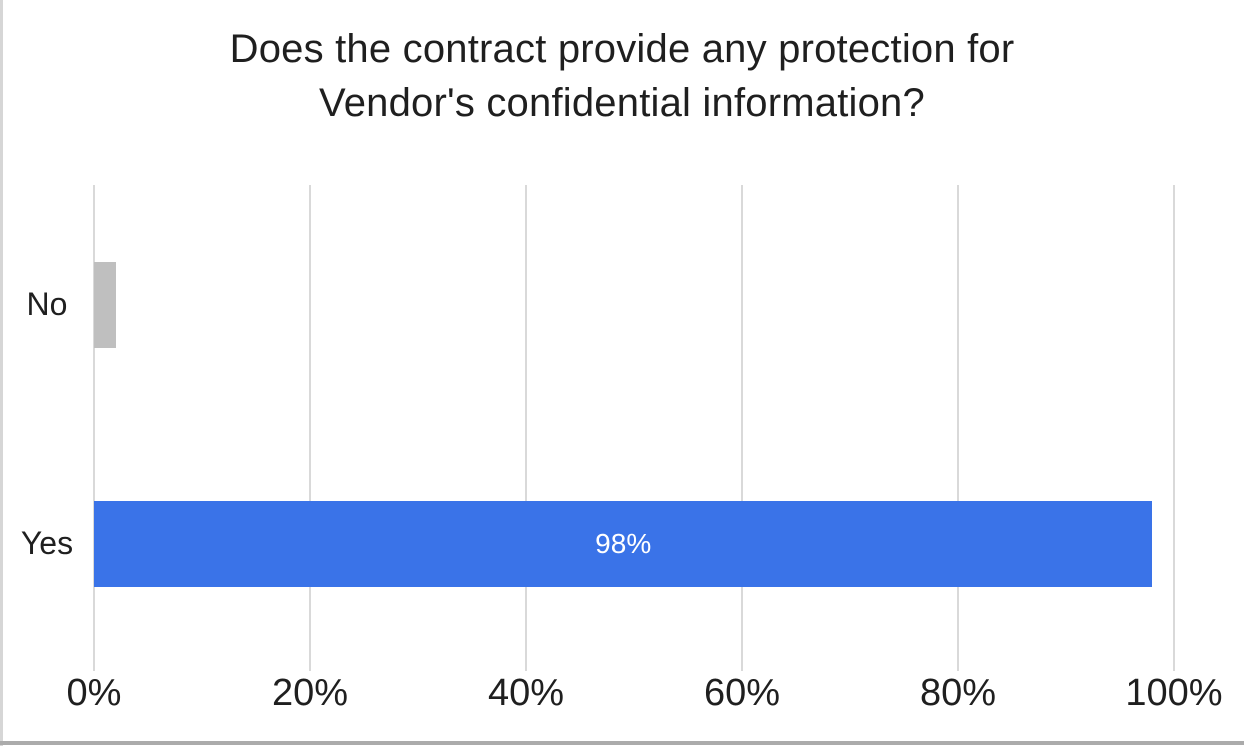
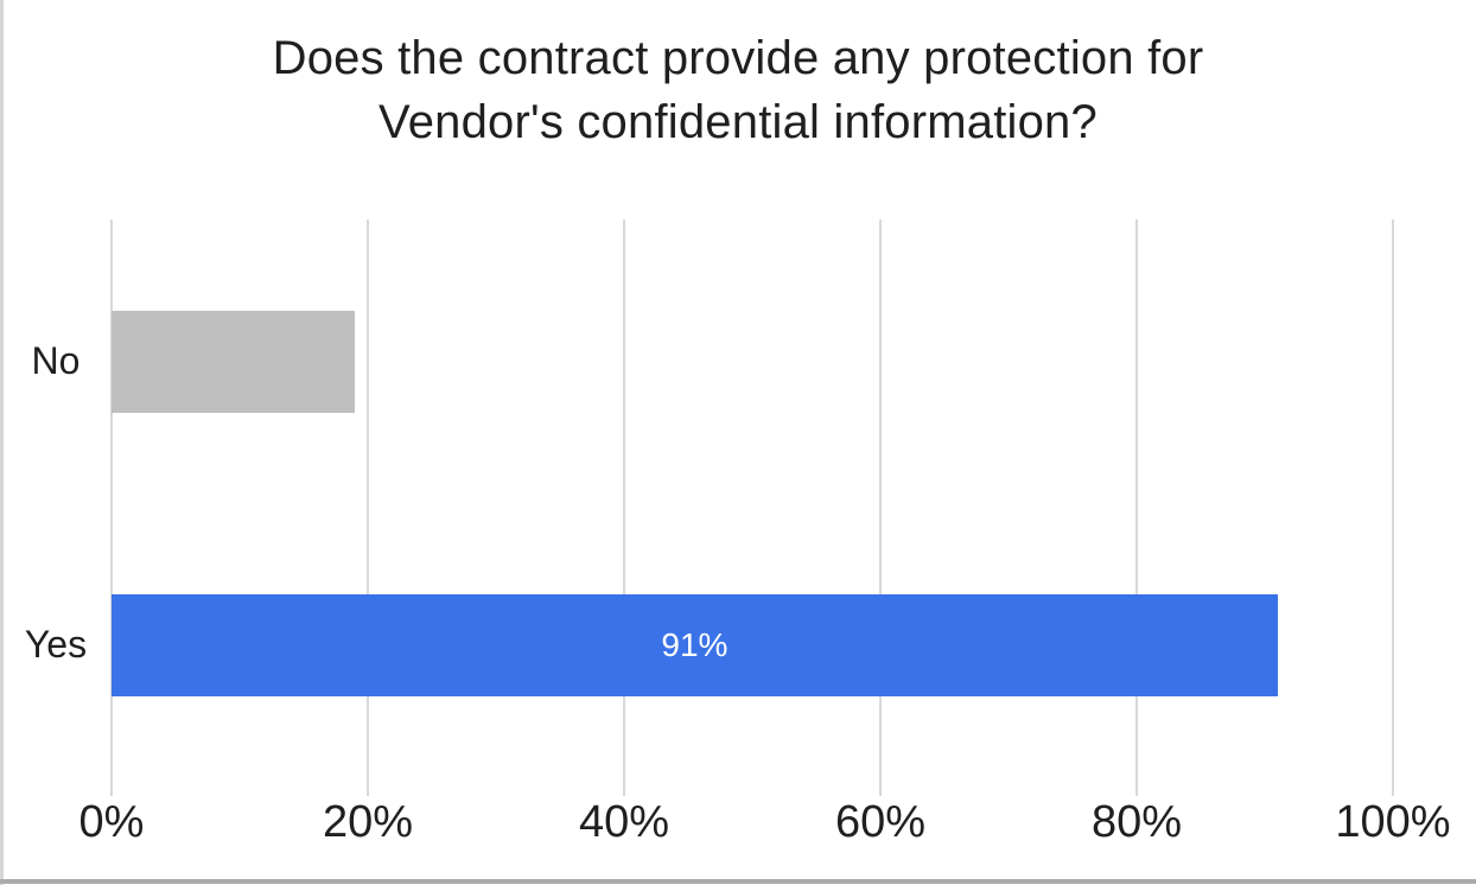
No: 2% -> 19%
Yes: 98% -> 91%
